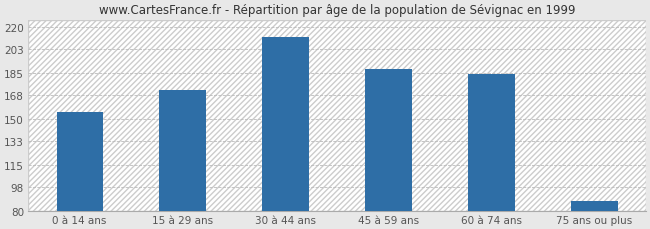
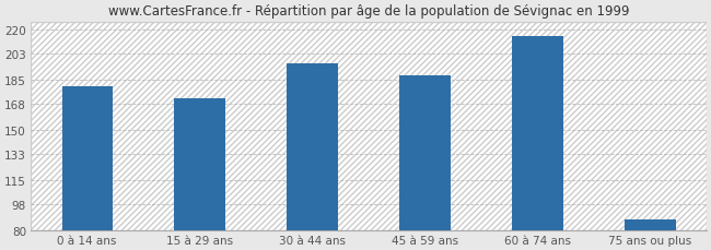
0 à 14 ans: 155 -> 180
30 à 44 ans: 212 -> 196
60 à 74 ans: 184 -> 215
